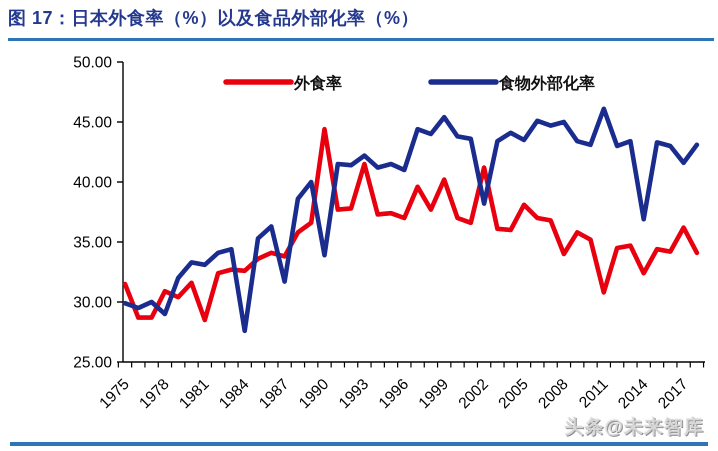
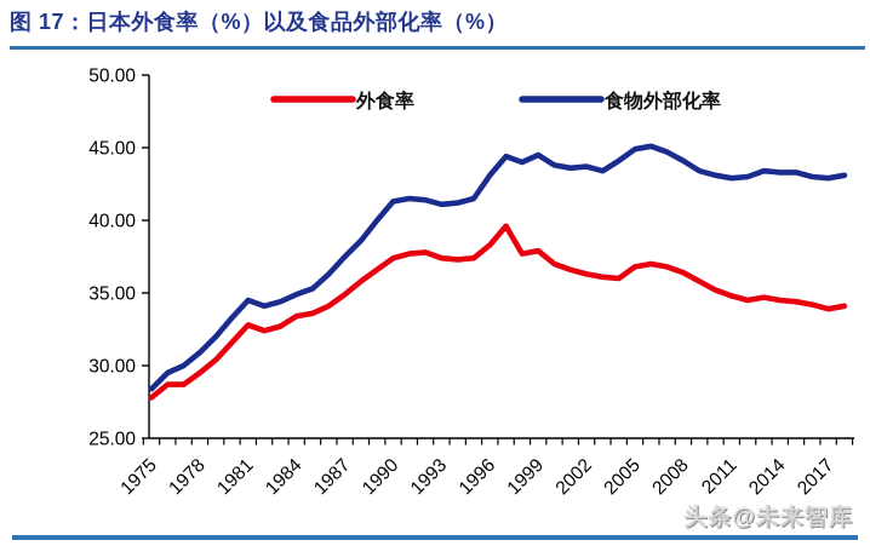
外食率/1975: 31.5 -> 27.8
食物外部化率/1975: 29.9 -> 28.4
外食率/1978: 30.9 -> 29.5
食物外部化率/1978: 29.0 -> 30.9
外食率/1981: 28.5 -> 32.8
食物外部化率/1981: 33.1 -> 34.5
外食率/1984: 32.6 -> 33.4
食物外部化率/1984: 27.6 -> 34.9
外食率/1987: 33.8 -> 34.9
食物外部化率/1987: 31.7 -> 37.5
外食率/1990: 44.4 -> 37.4
食物外部化率/1990: 33.9 -> 41.3
外食率/1993: 41.5 -> 37.4
食物外部化率/1993: 42.2 -> 41.1
外食率/1996: 37.0 -> 38.3
食物外部化率/1996: 41.0 -> 43.1
外食率/1999: 40.2 -> 37.9
食物外部化率/1999: 45.4 -> 44.5
外食率/2002: 41.2 -> 36.3
食物外部化率/2002: 38.2 -> 43.7
外食率/2005: 38.1 -> 36.8
食物外部化率/2005: 43.5 -> 44.9
外食率/2008: 34.0 -> 36.4
食物外部化率/2008: 45.0 -> 44.1
外食率/2011: 30.8 -> 34.8
食物外部化率/2011: 46.1 -> 42.9
外食率/2014: 32.4 -> 34.5
食物外部化率/2014: 36.9 -> 43.3
外食率/2017: 36.2 -> 33.9
食物外部化率/2017: 41.6 -> 42.9
